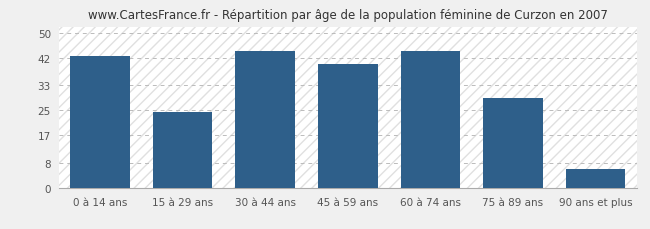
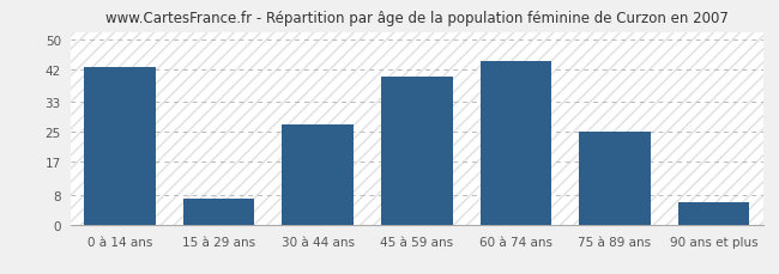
15 à 29 ans: 24.5 -> 7.0
30 à 44 ans: 44.0 -> 27.0
75 à 89 ans: 29.0 -> 25.0
